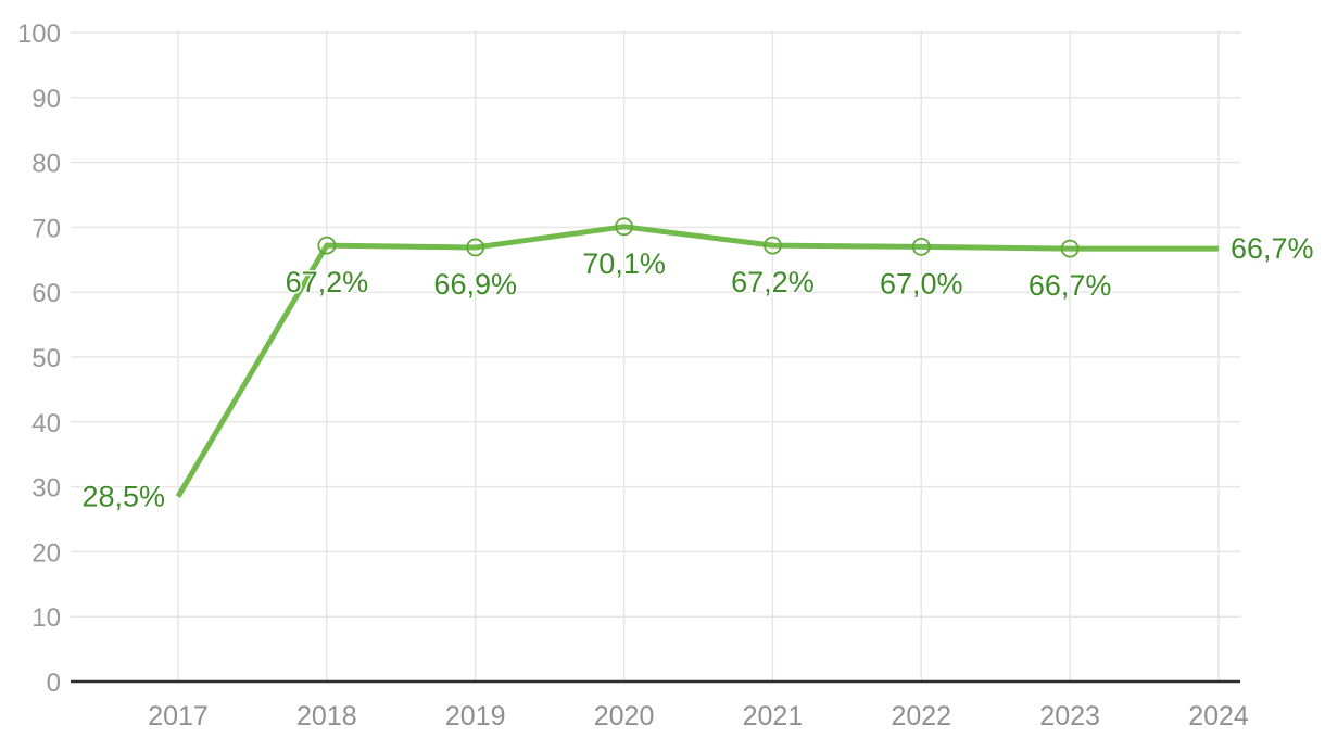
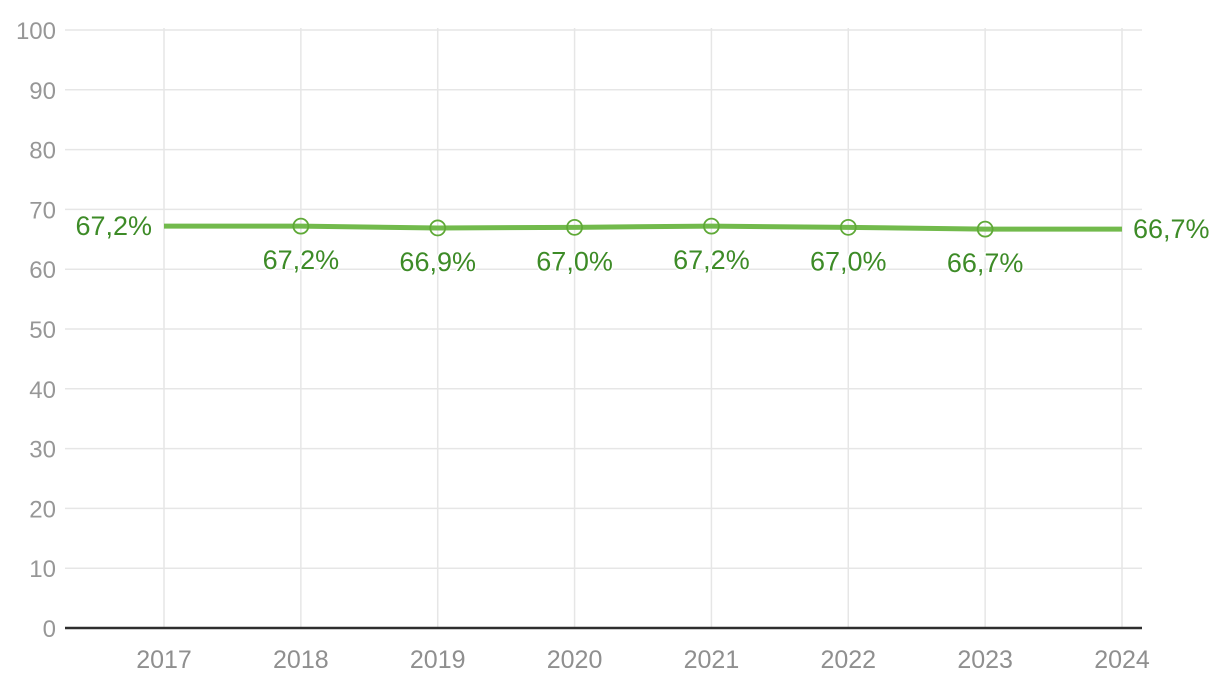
2017: 28,5% -> 67,2%
2020: 70,1% -> 67,0%
